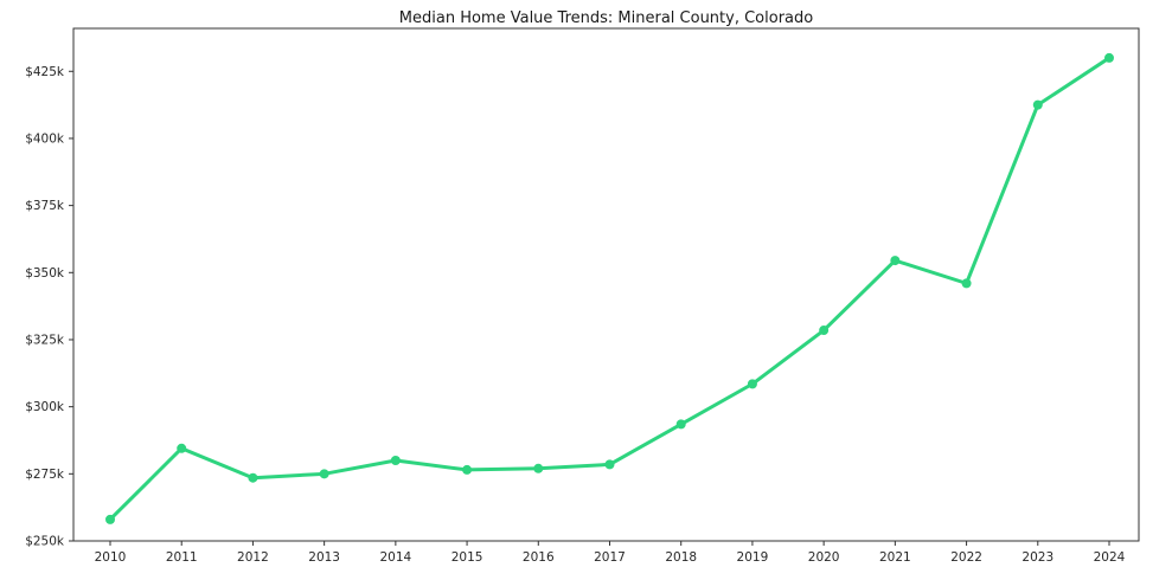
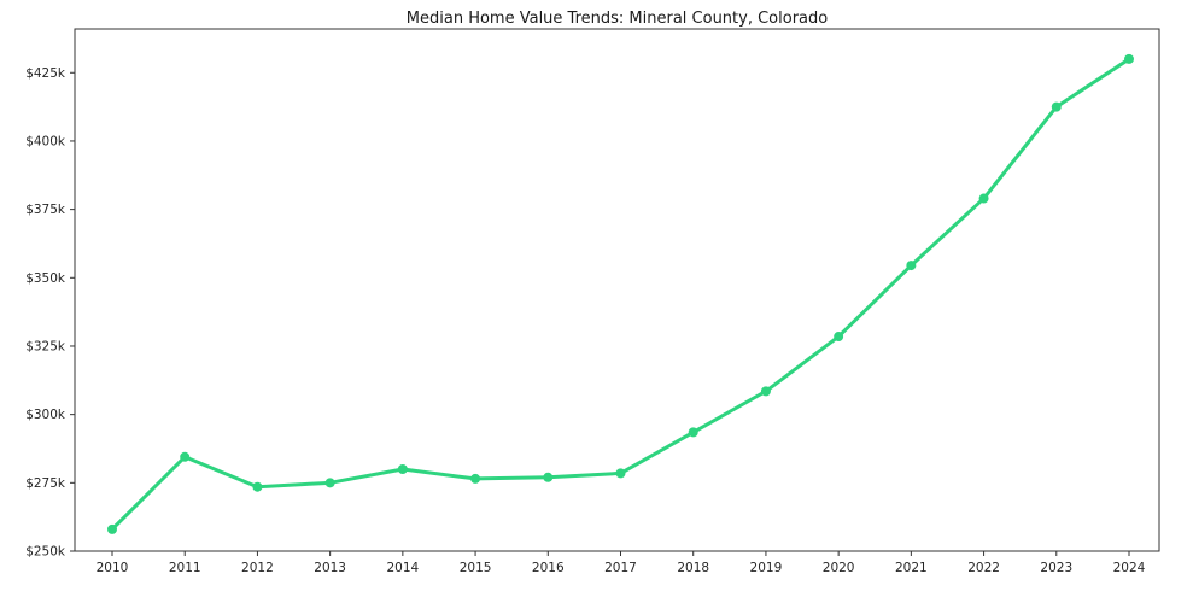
2022: $346k -> $379k
